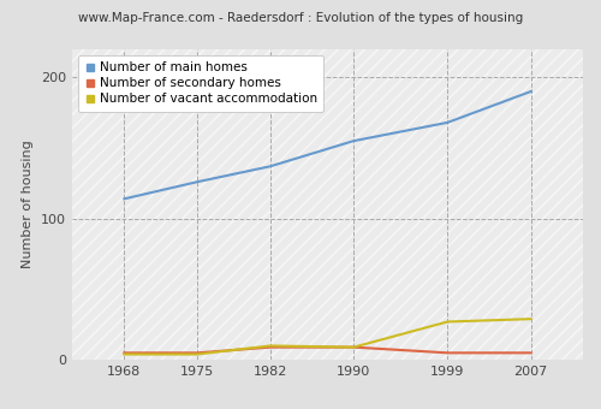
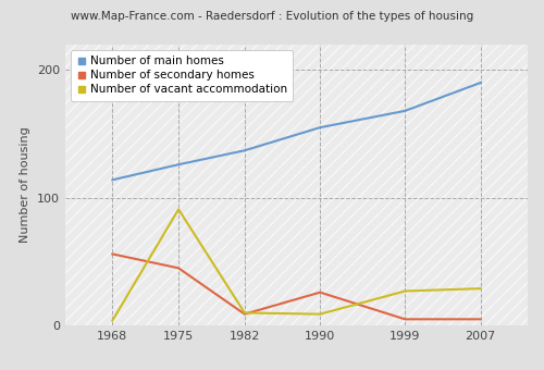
Number of secondary homes/1968: 5 -> 56
Number of secondary homes/1975: 5 -> 45
Number of vacant accommodation/1975: 4 -> 91
Number of secondary homes/1990: 9 -> 26
